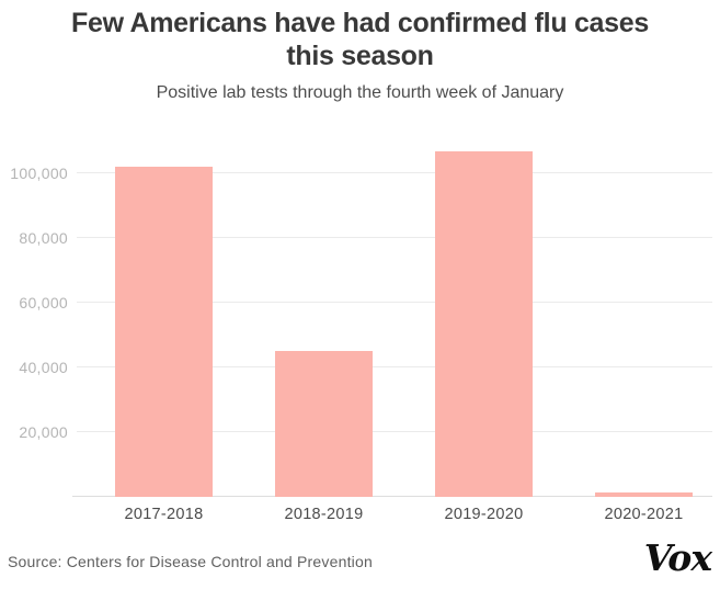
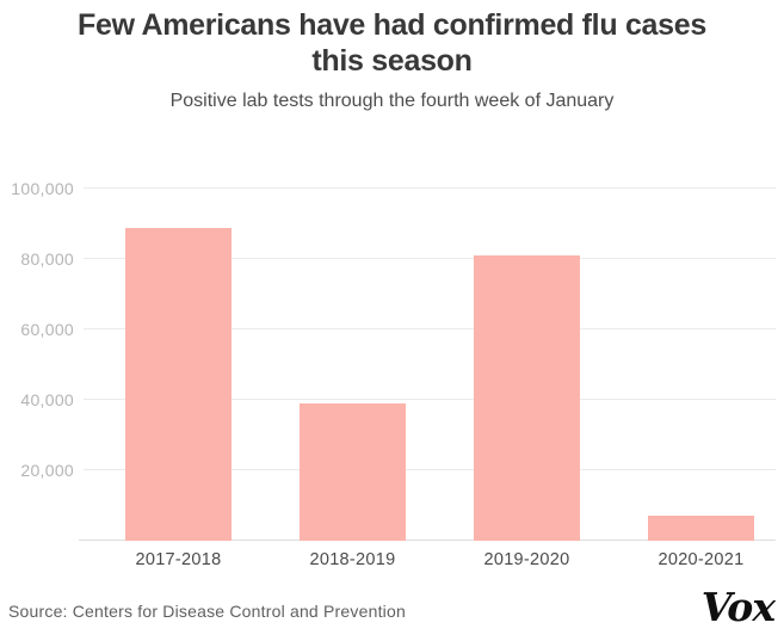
2017-2018: 102000 -> 89000
2018-2019: 45000 -> 39000
2019-2020: 107000 -> 81000
2020-2021: 2000 -> 7000
